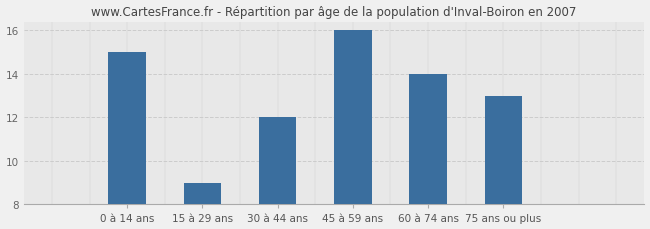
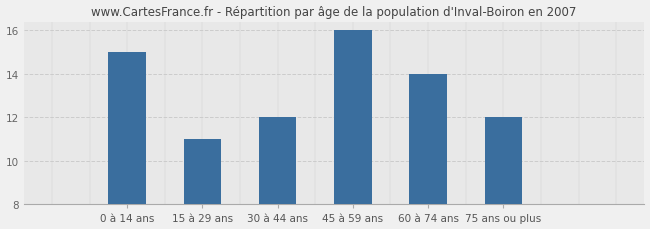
15 à 29 ans: 9 -> 11
75 ans ou plus: 13 -> 12
